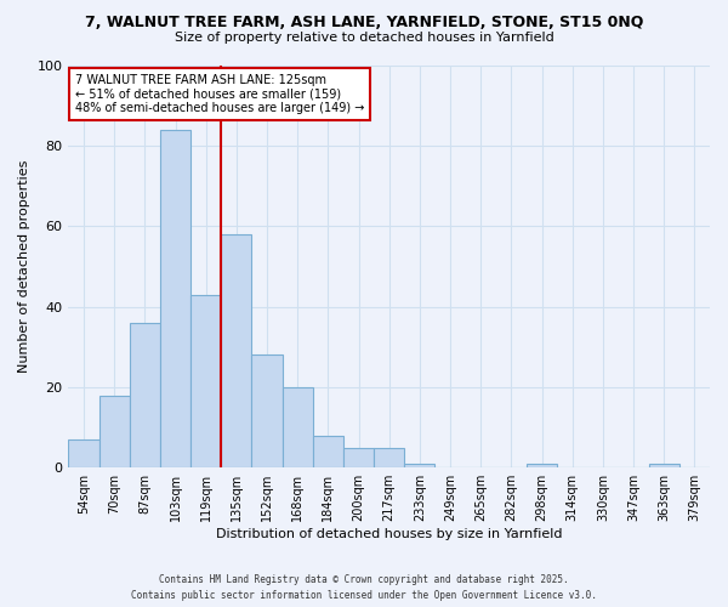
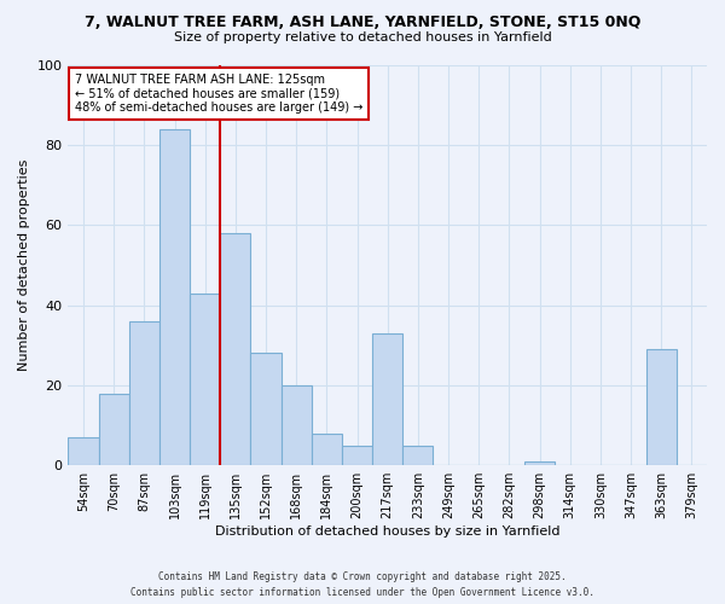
217sqm: 5 -> 33
233sqm: 1 -> 5
363sqm: 1 -> 29
